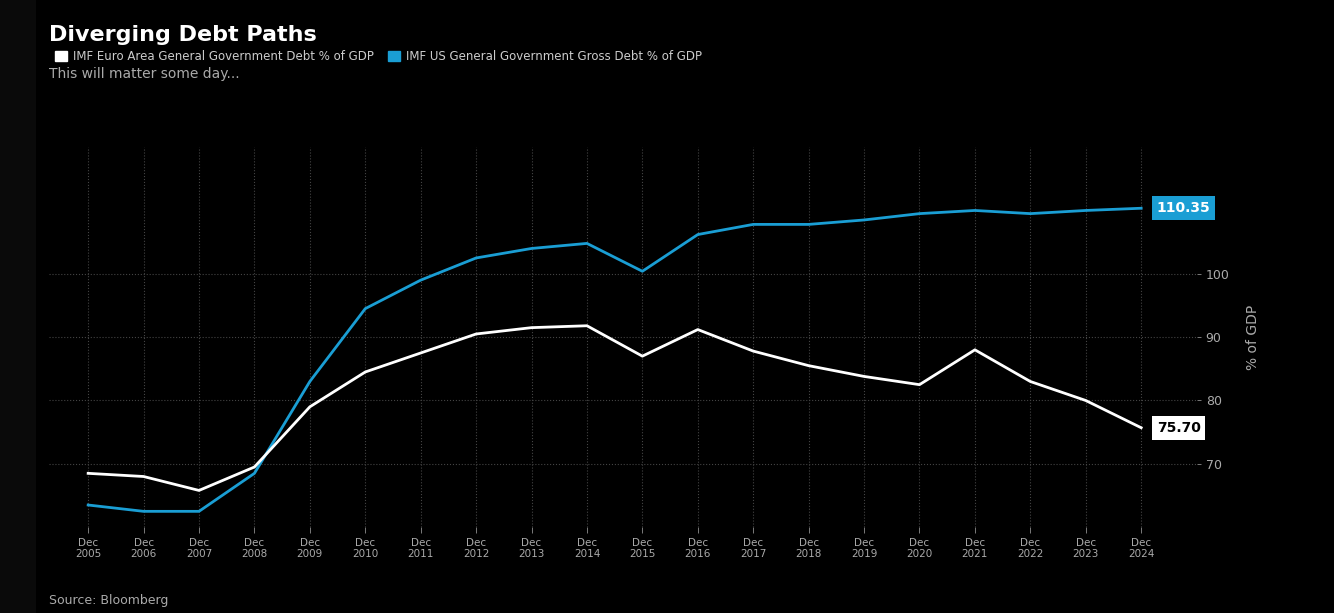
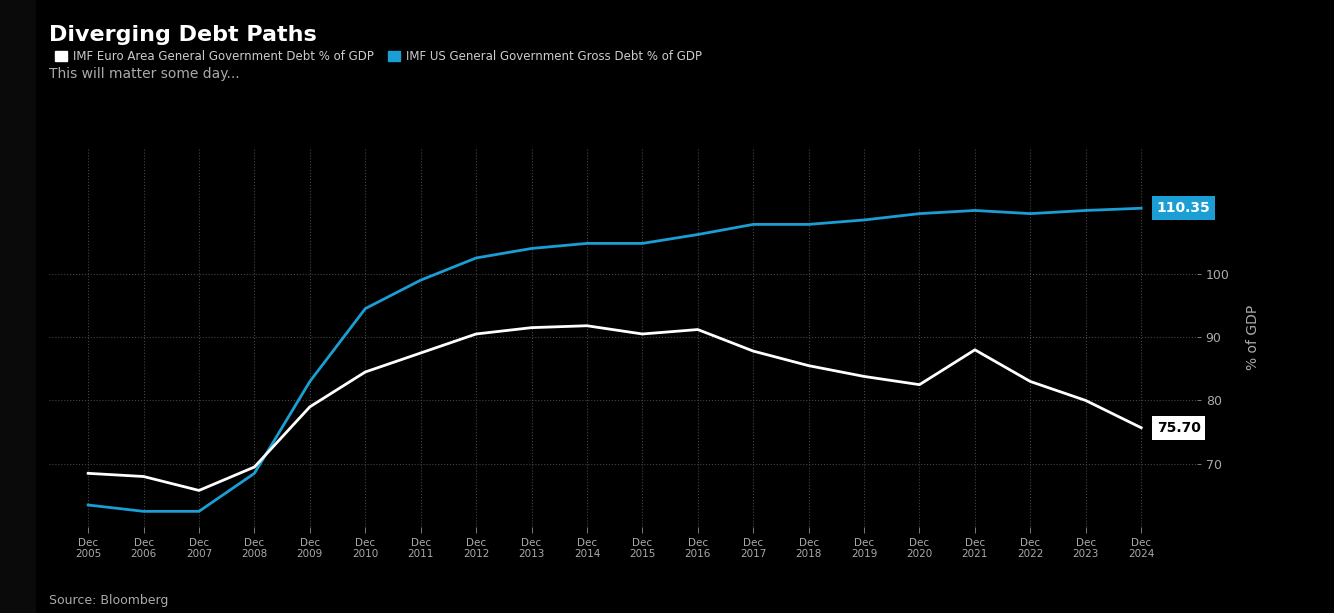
IMF Euro Area General Government Debt % of GDP/Dec 2015: 87.0 -> 90.5
IMF US General Government Gross Debt % of GDP/Dec 2015: 100.4 -> 104.8
